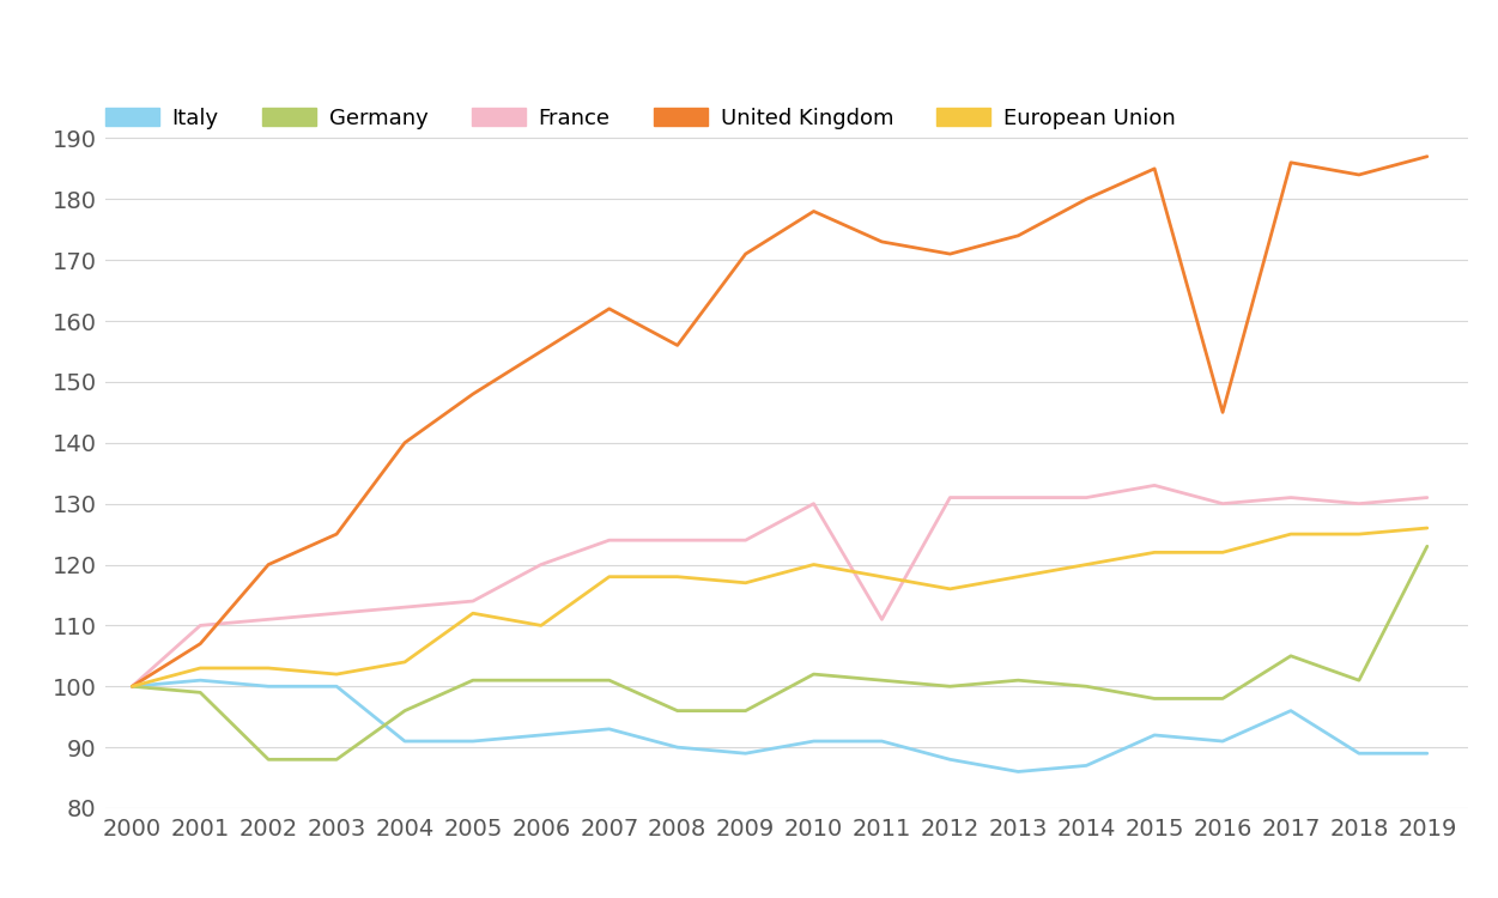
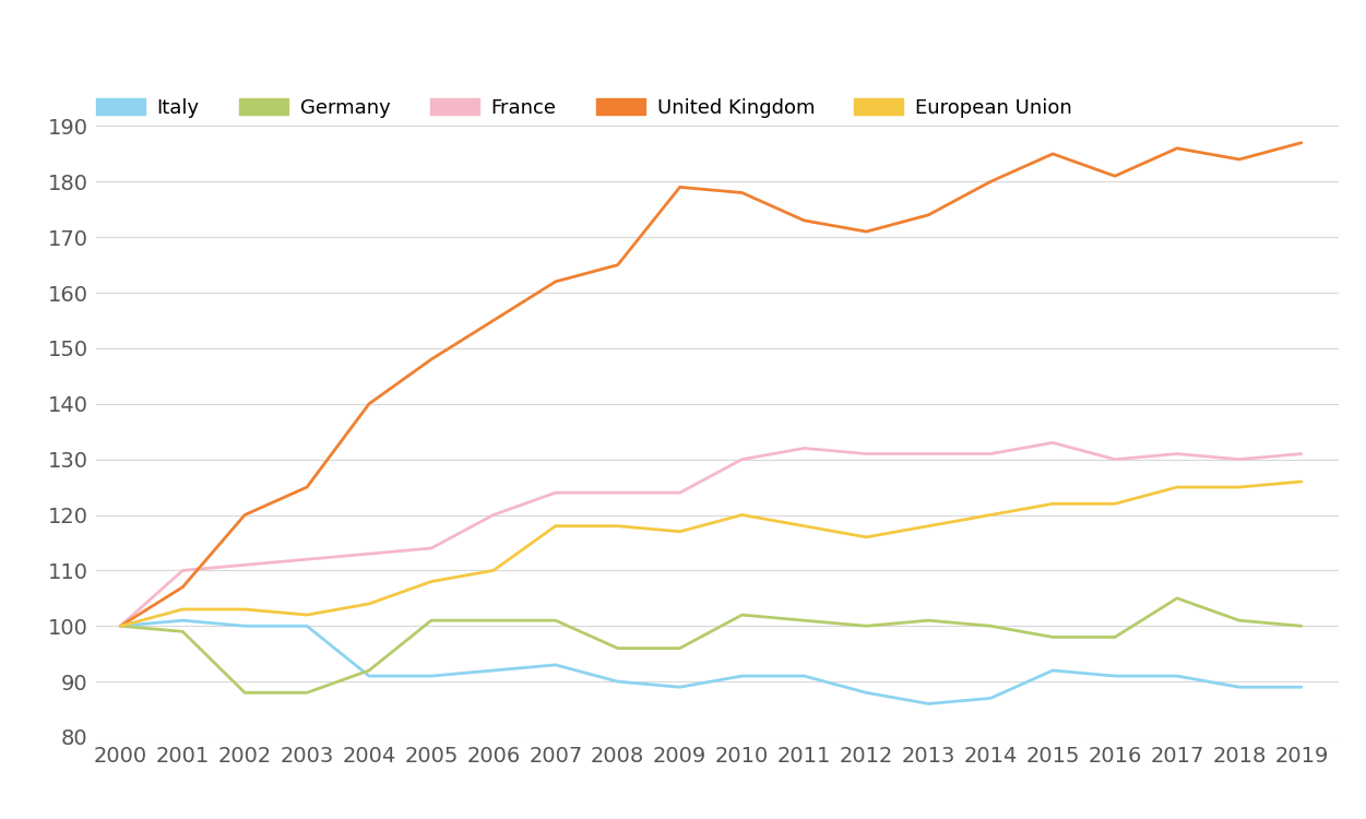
Germany/2004: 96 -> 92
European Union/2005: 112 -> 108
United Kingdom/2008: 156 -> 165
United Kingdom/2009: 171 -> 179
France/2011: 111 -> 132
United Kingdom/2016: 145 -> 181
Italy/2017: 96 -> 91
Germany/2019: 123 -> 100
